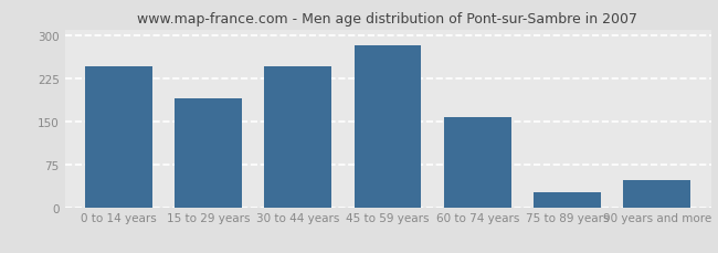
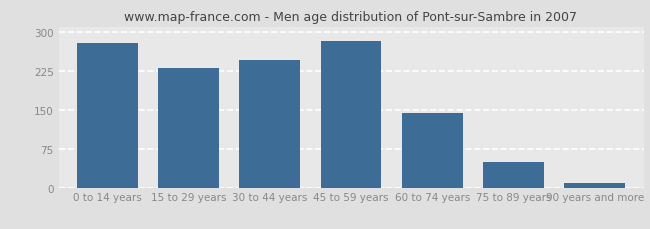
0 to 14 years: 246 -> 278
15 to 29 years: 190 -> 230
60 to 74 years: 158 -> 144
75 to 89 years: 26 -> 50
90 years and more: 48 -> 8
